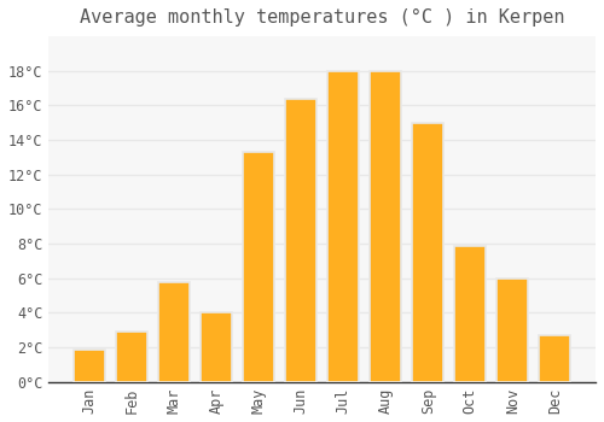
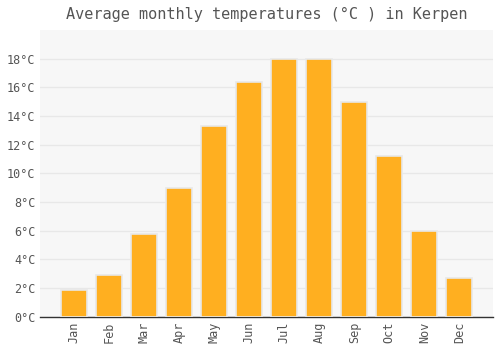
Apr: 4.0°C -> 9.0°C
Oct: 7.9°C -> 11.2°C
